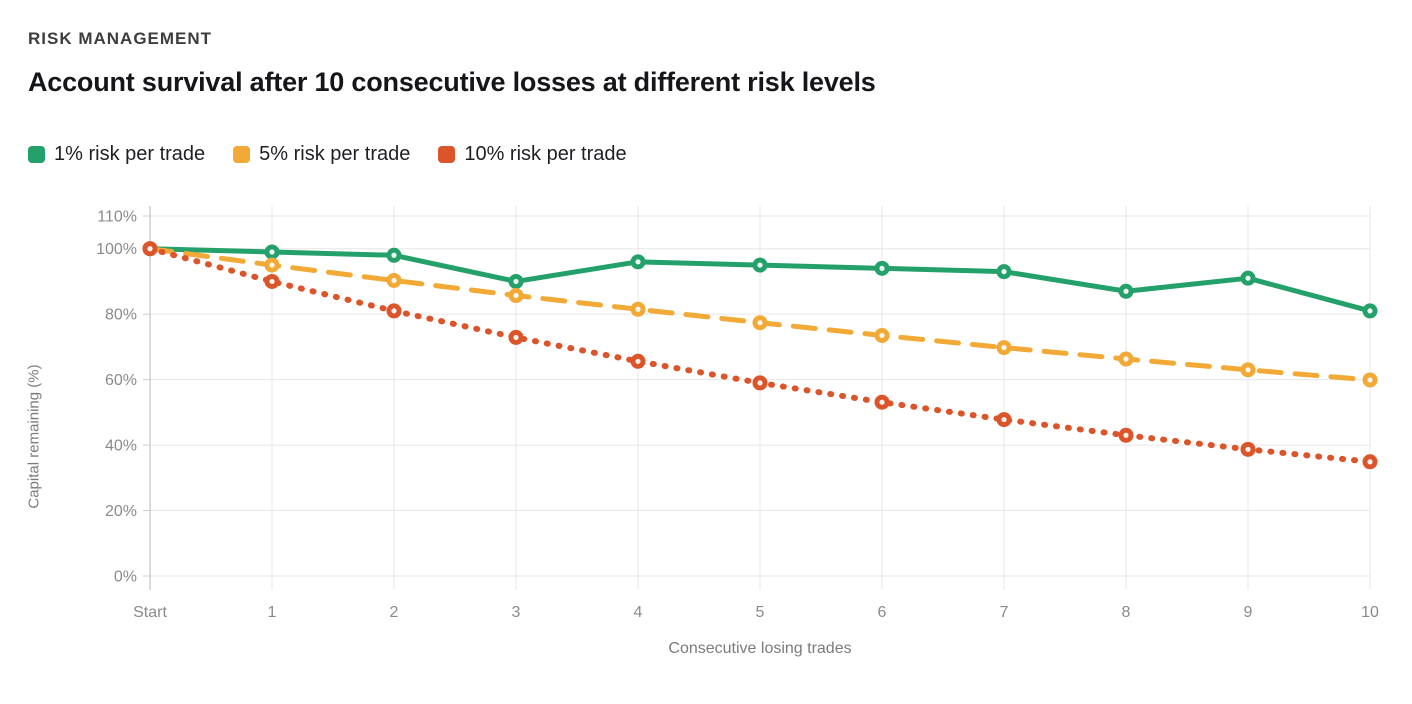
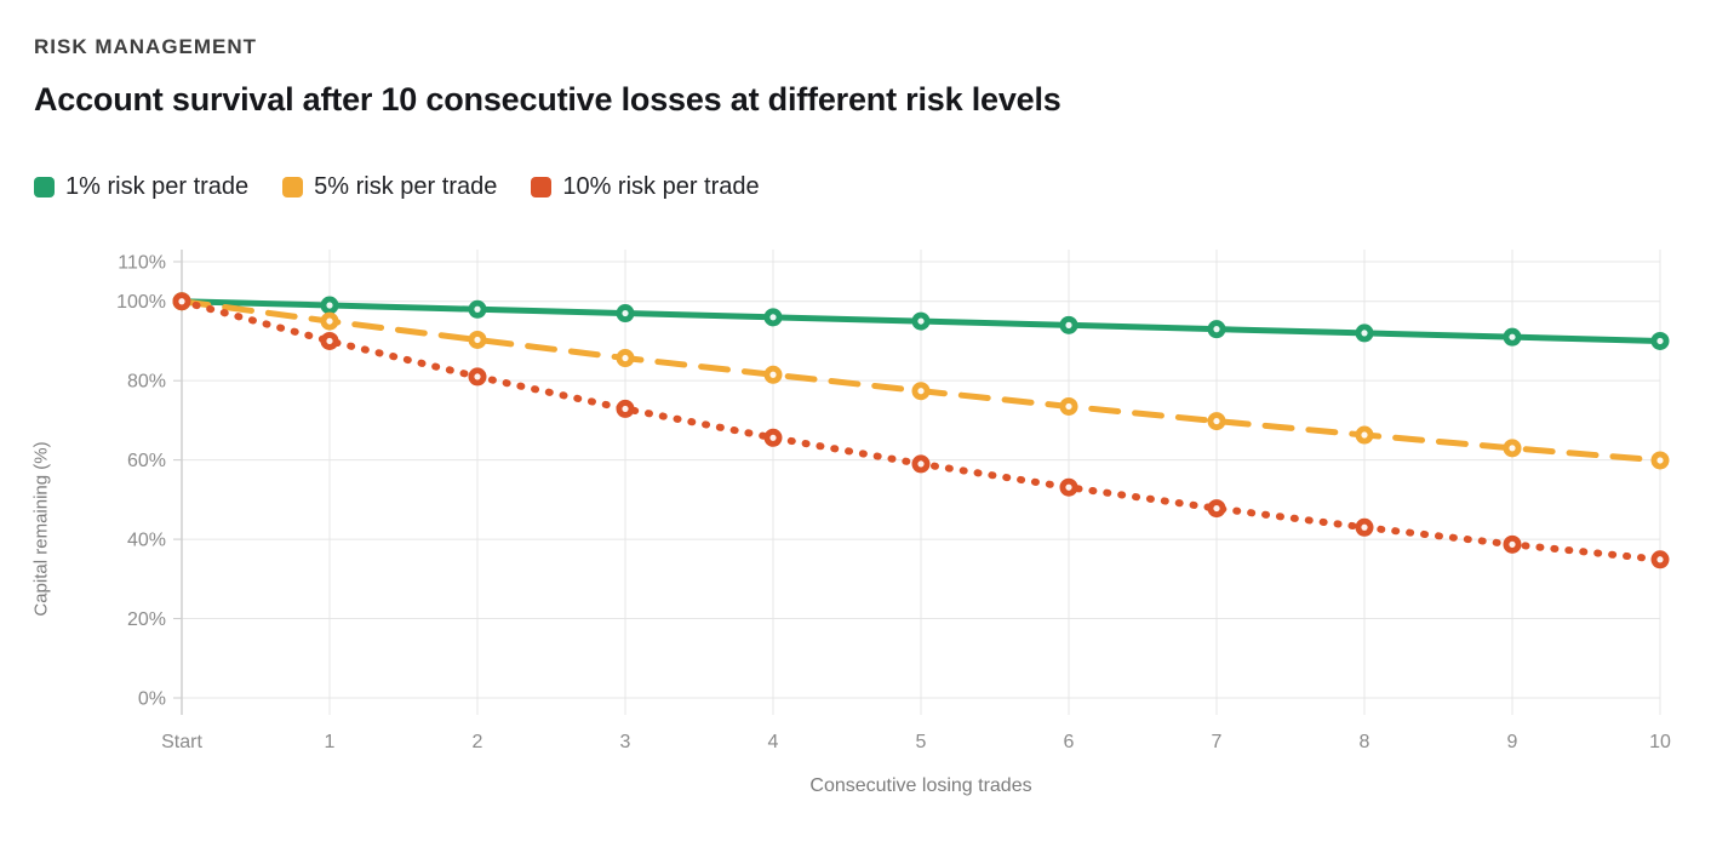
1% risk per trade/3: 90% -> 97%
1% risk per trade/8: 87% -> 92%
1% risk per trade/10: 81% -> 90%
